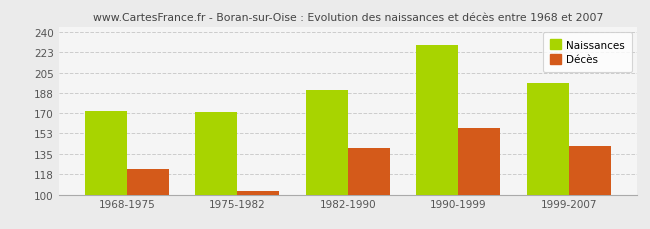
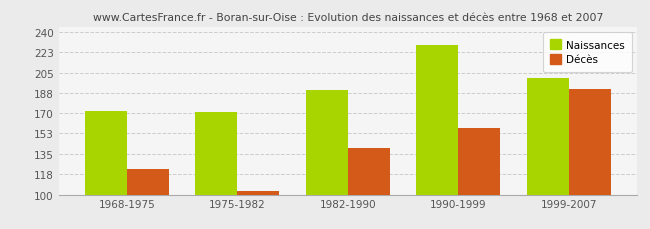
Naissances/1999-2007: 196 -> 201
Décès/1999-2007: 142 -> 191
